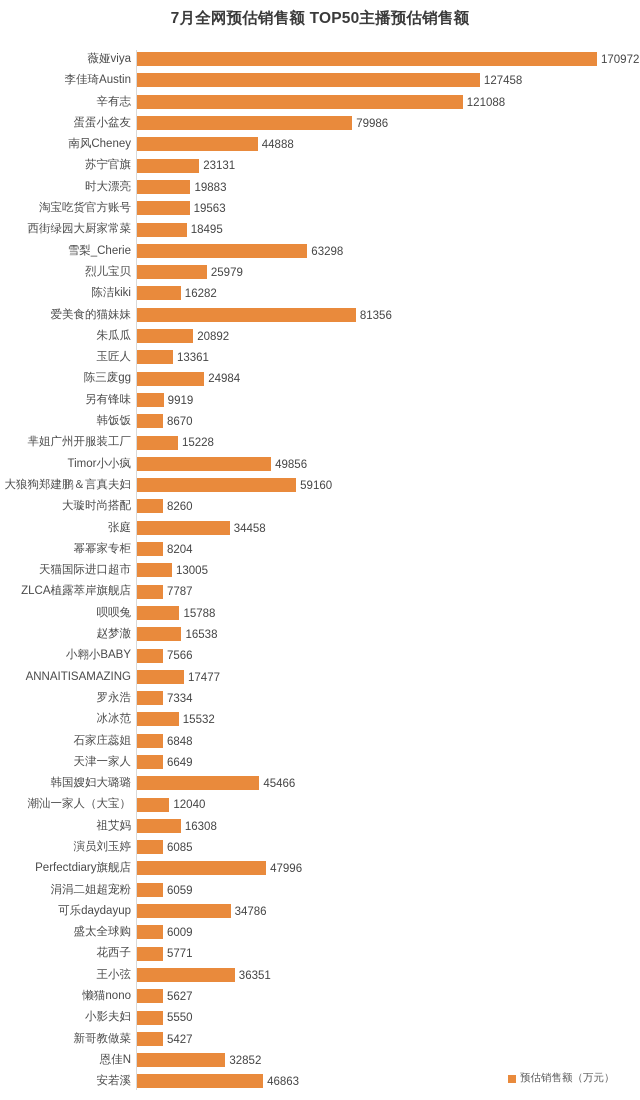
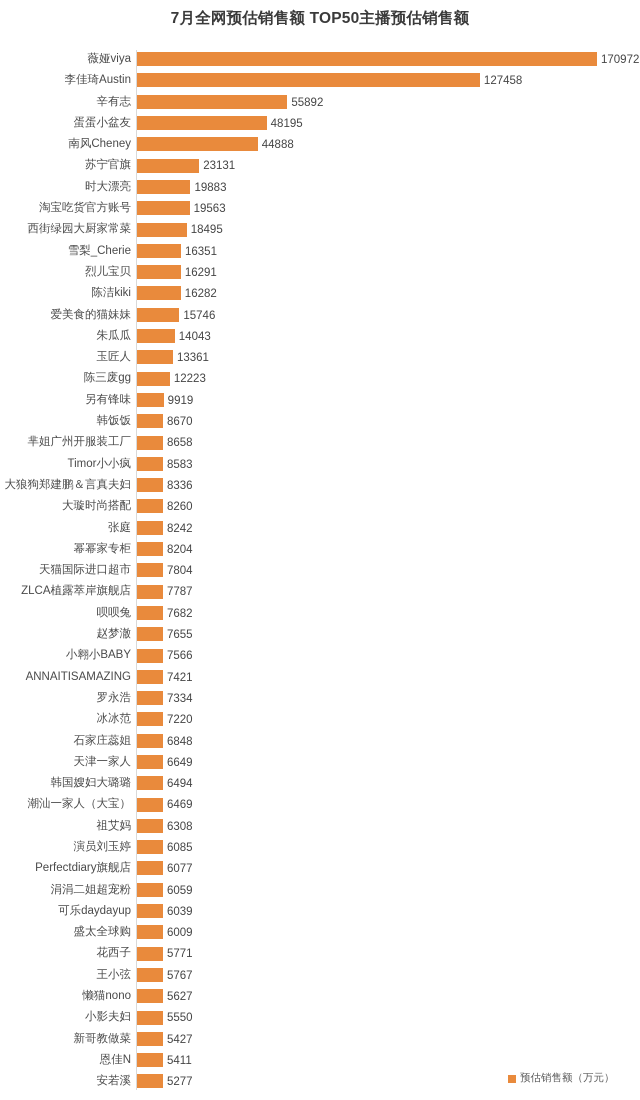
辛有志: 121088 -> 55892
蛋蛋小盆友: 79986 -> 48195
雪梨_Cherie: 63298 -> 16351
烈儿宝贝: 25979 -> 16291
爱美食的猫妹妹: 81356 -> 15746
朱瓜瓜: 20892 -> 14043
陈三废gg: 24984 -> 12223
芈姐广州开服装工厂: 15228 -> 8658
Timor小小疯: 49856 -> 8583
大狼狗郑建鹏＆言真夫妇: 59160 -> 8336
张庭: 34458 -> 8242
天猫国际进口超市: 13005 -> 7804
呗呗兔: 15788 -> 7682
赵梦澈: 16538 -> 7655
ANNAITISAMAZING: 17477 -> 7421
冰冰范: 15532 -> 7220
韩国嫂妇大璐璐: 45466 -> 6494
潮汕一家人（大宝）: 12040 -> 6469
祖艾妈: 16308 -> 6308
Perfectdiary旗舰店: 47996 -> 6077
可乐daydayup: 34786 -> 6039
王小弦: 36351 -> 5767
恩佳N: 32852 -> 5411
安若溪: 46863 -> 5277
